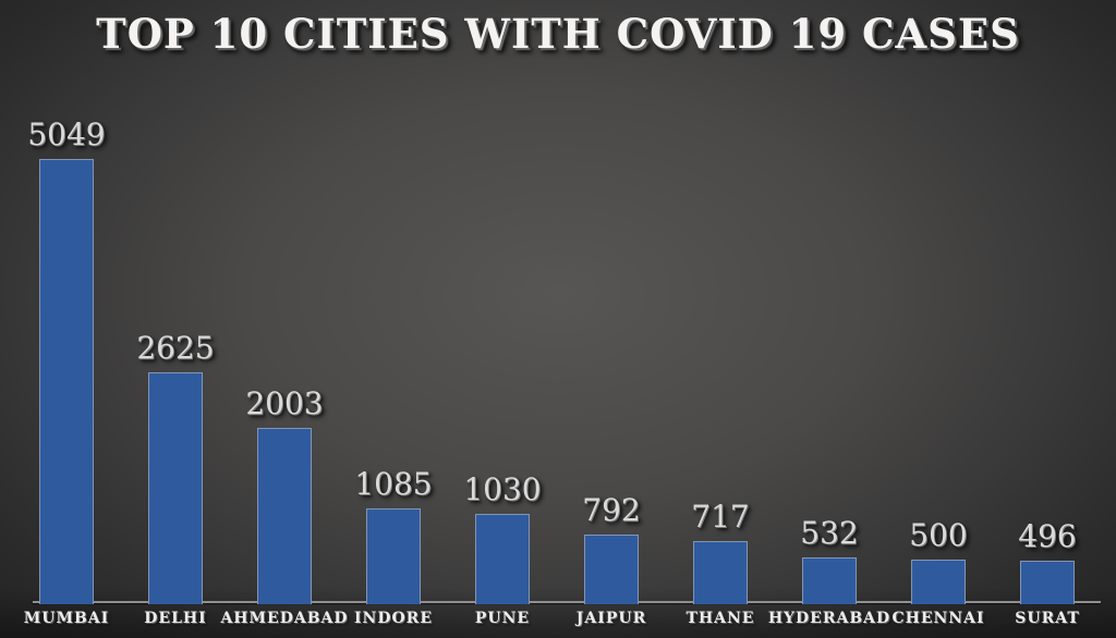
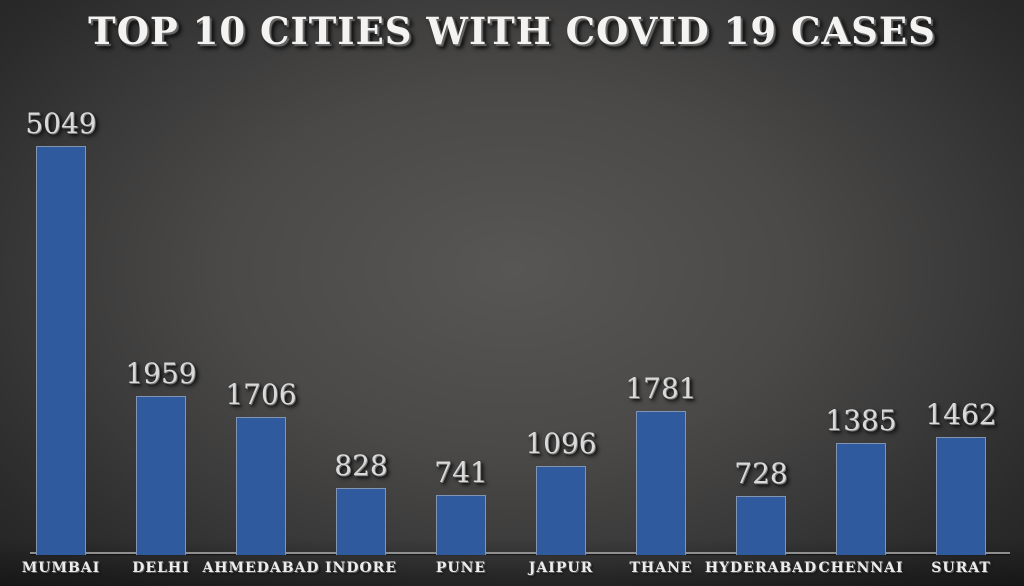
DELHI: 2625 -> 1959
AHMEDABAD: 2003 -> 1706
INDORE: 1085 -> 828
PUNE: 1030 -> 741
JAIPUR: 792 -> 1096
THANE: 717 -> 1781
HYDERABAD: 532 -> 728
CHENNAI: 500 -> 1385
SURAT: 496 -> 1462
